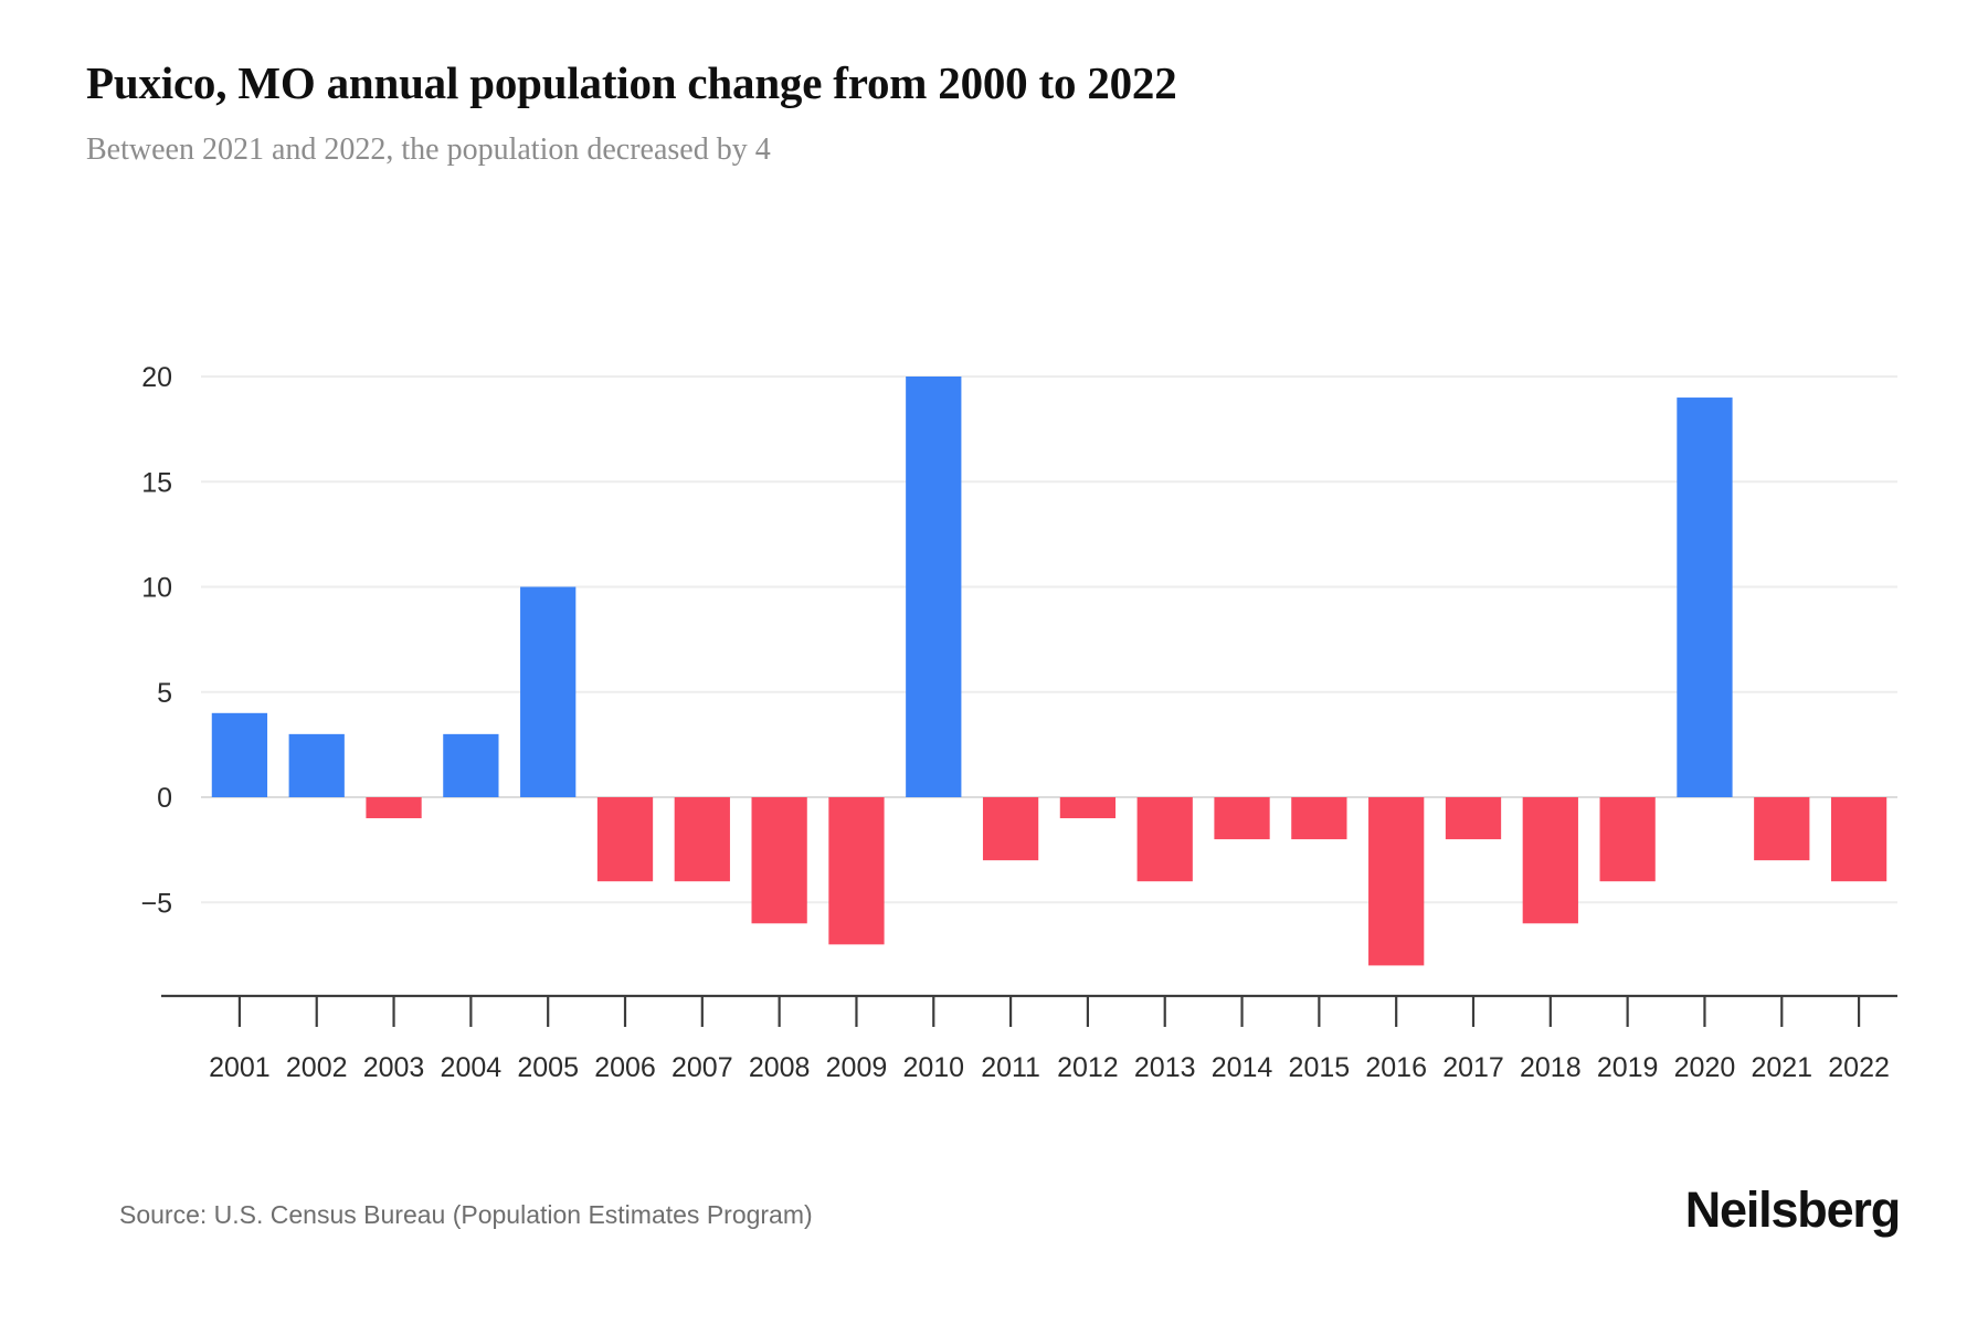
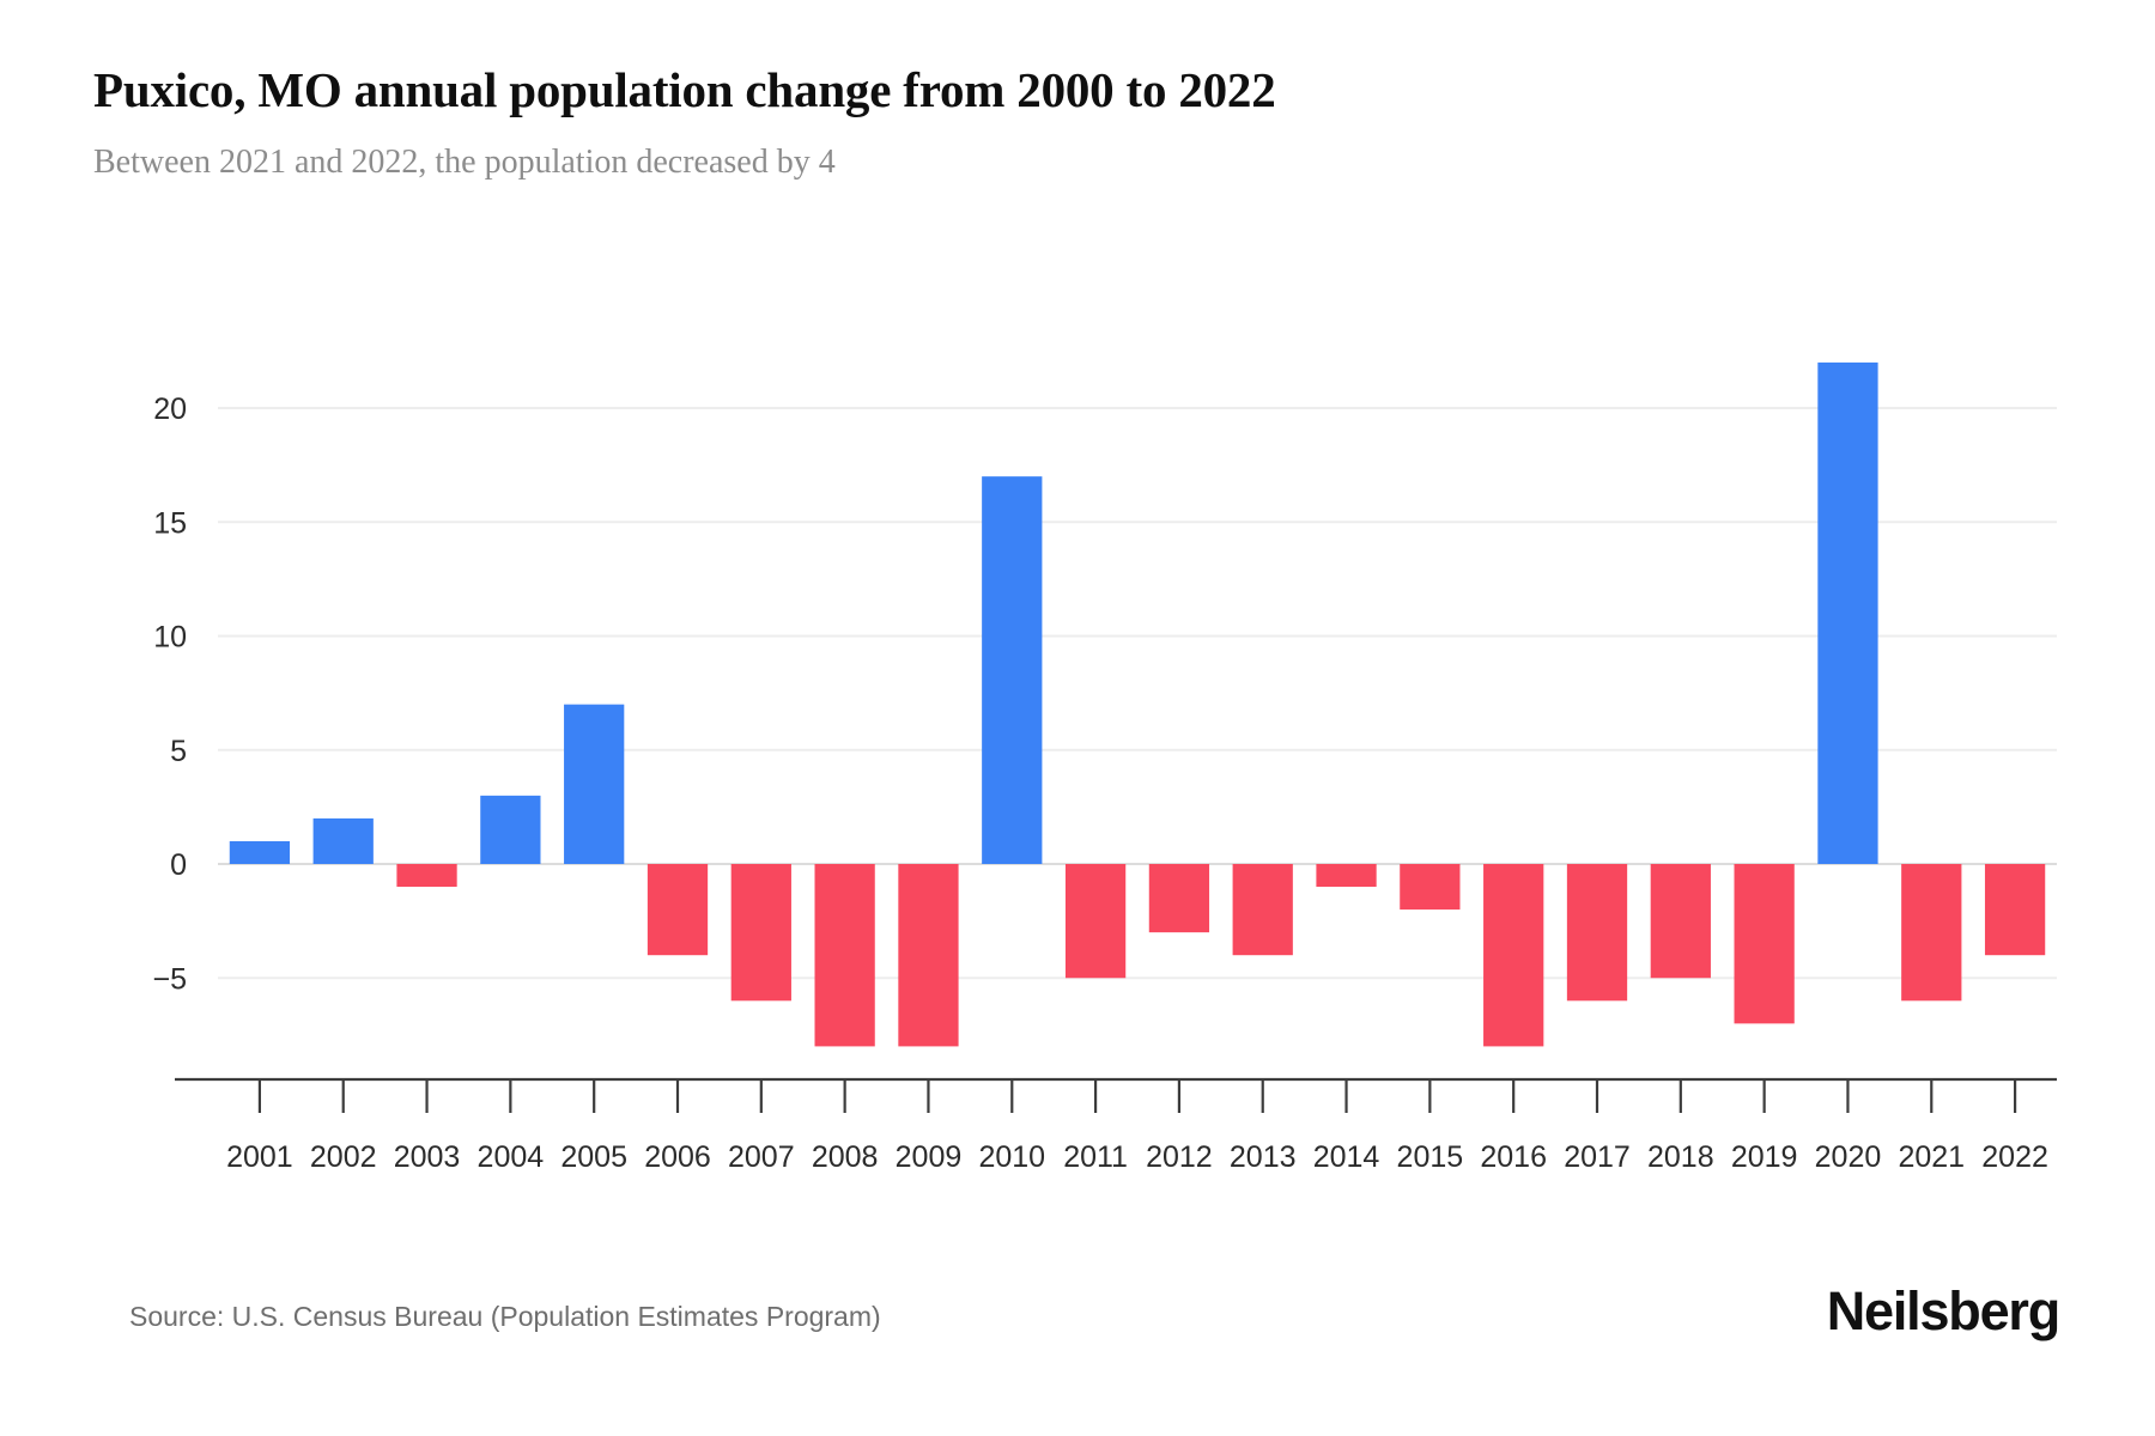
2001: 4 -> 1
2002: 3 -> 2
2005: 10 -> 7
2007: -4 -> -6
2008: -6 -> -8
2009: -7 -> -8
2010: 20 -> 17
2011: -3 -> -5
2012: -1 -> -3
2014: -2 -> -1
2017: -2 -> -6
2018: -6 -> -5
2019: -4 -> -7
2020: 19 -> 22
2021: -3 -> -6
